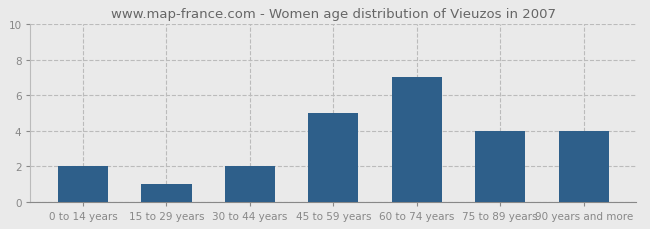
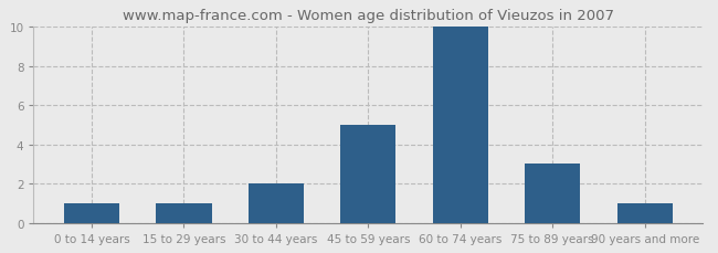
0 to 14 years: 2 -> 1
60 to 74 years: 7 -> 10
75 to 89 years: 4 -> 3
90 years and more: 4 -> 1
